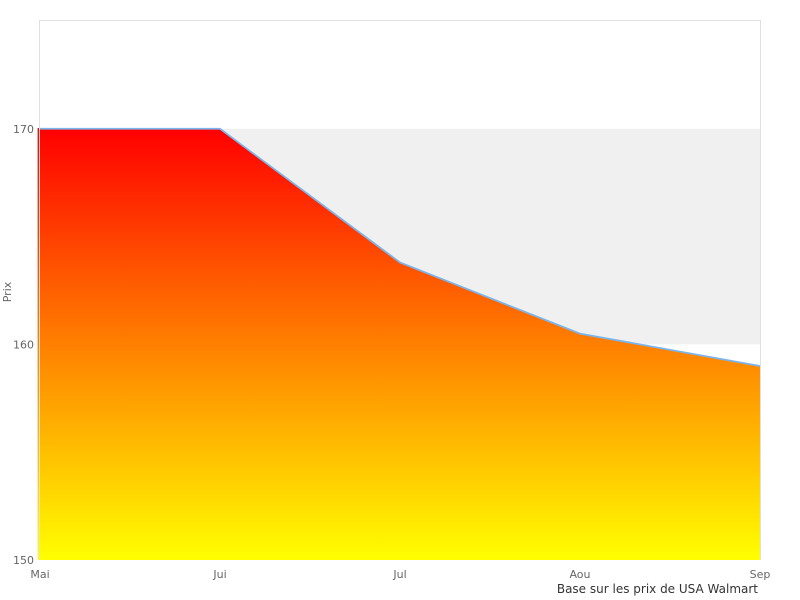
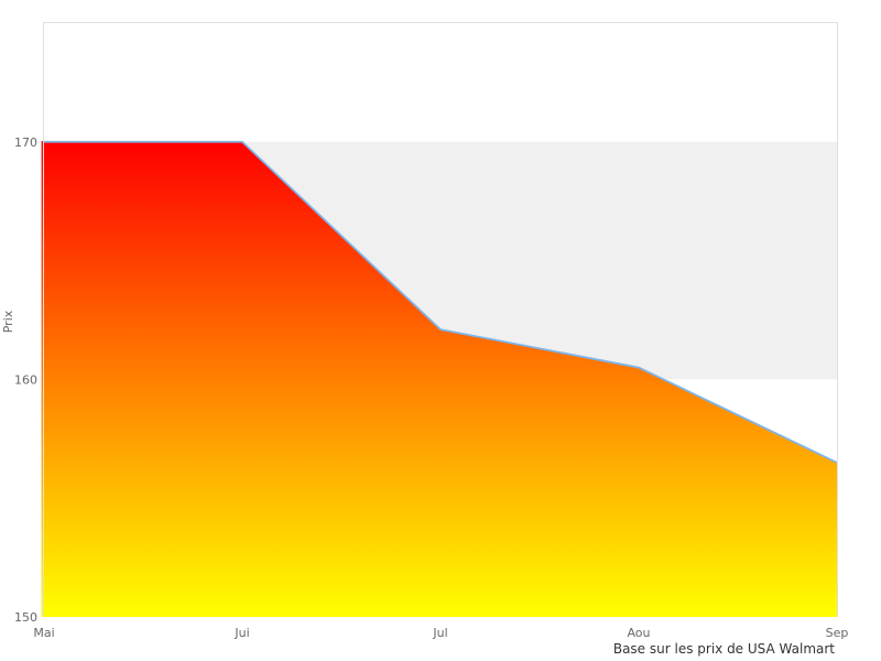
Jul: 163.8 -> 162.1
Sep: 159.0 -> 156.5
